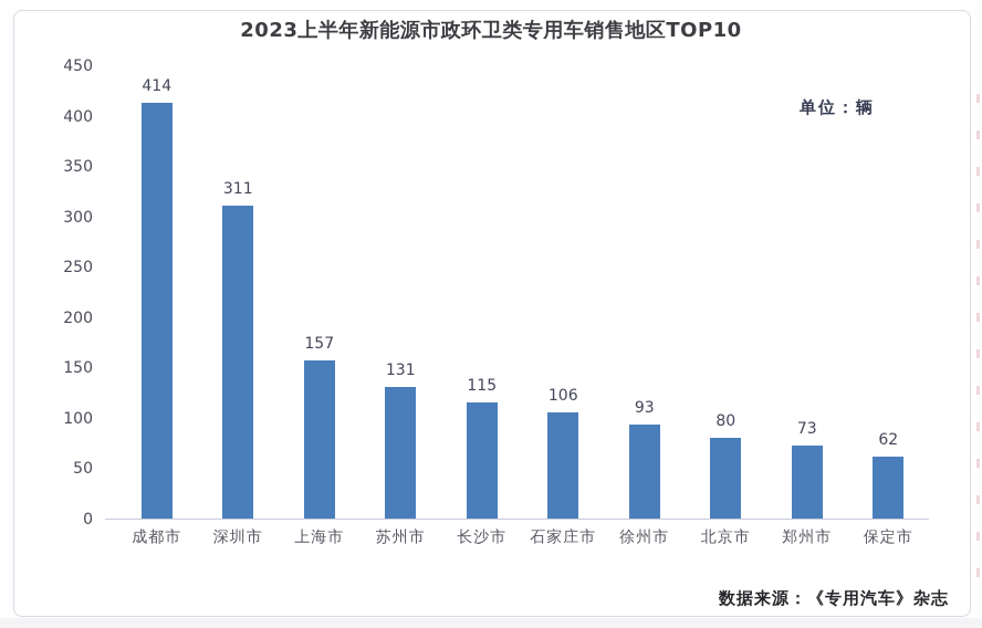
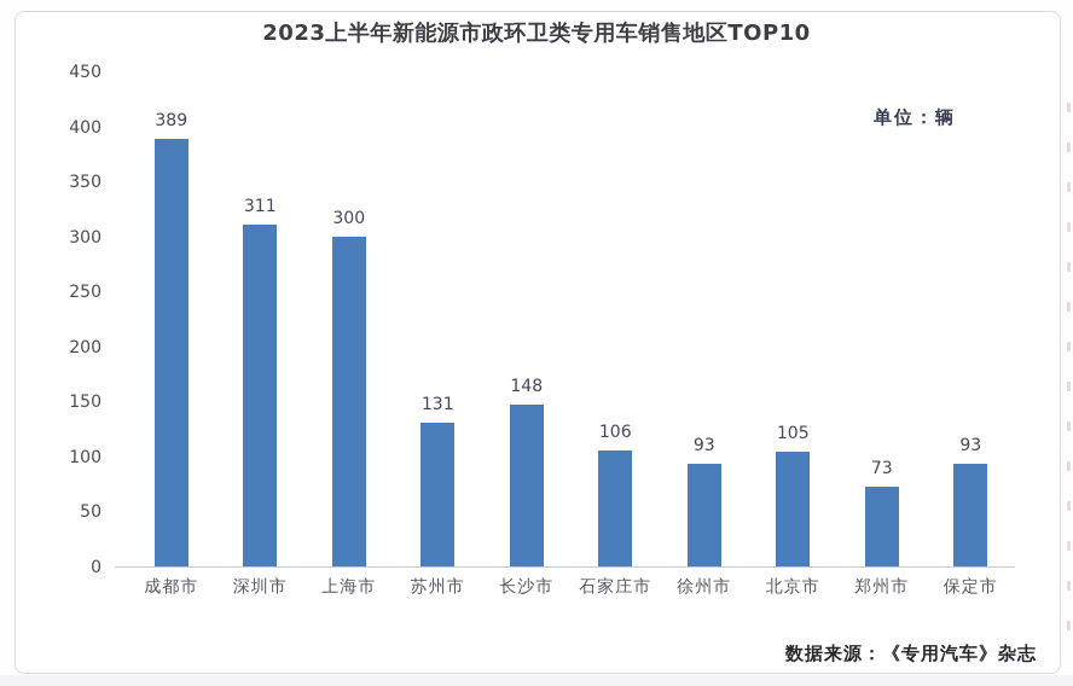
成都市: 414 -> 389
上海市: 157 -> 300
长沙市: 115 -> 148
北京市: 80 -> 105
保定市: 62 -> 93
